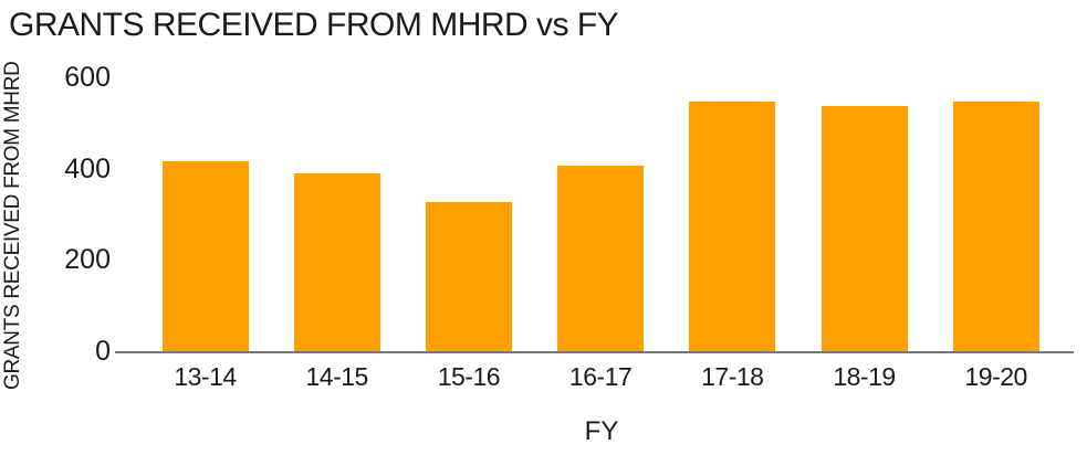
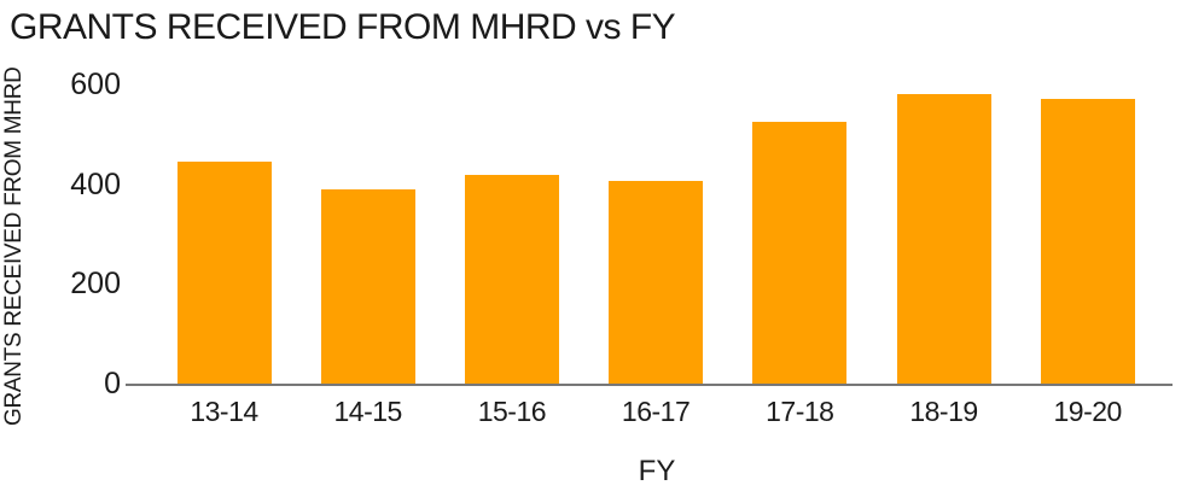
13-14: 420 -> 450
15-16: 330 -> 420
17-18: 550 -> 530
18-19: 540 -> 580
19-20: 550 -> 580
